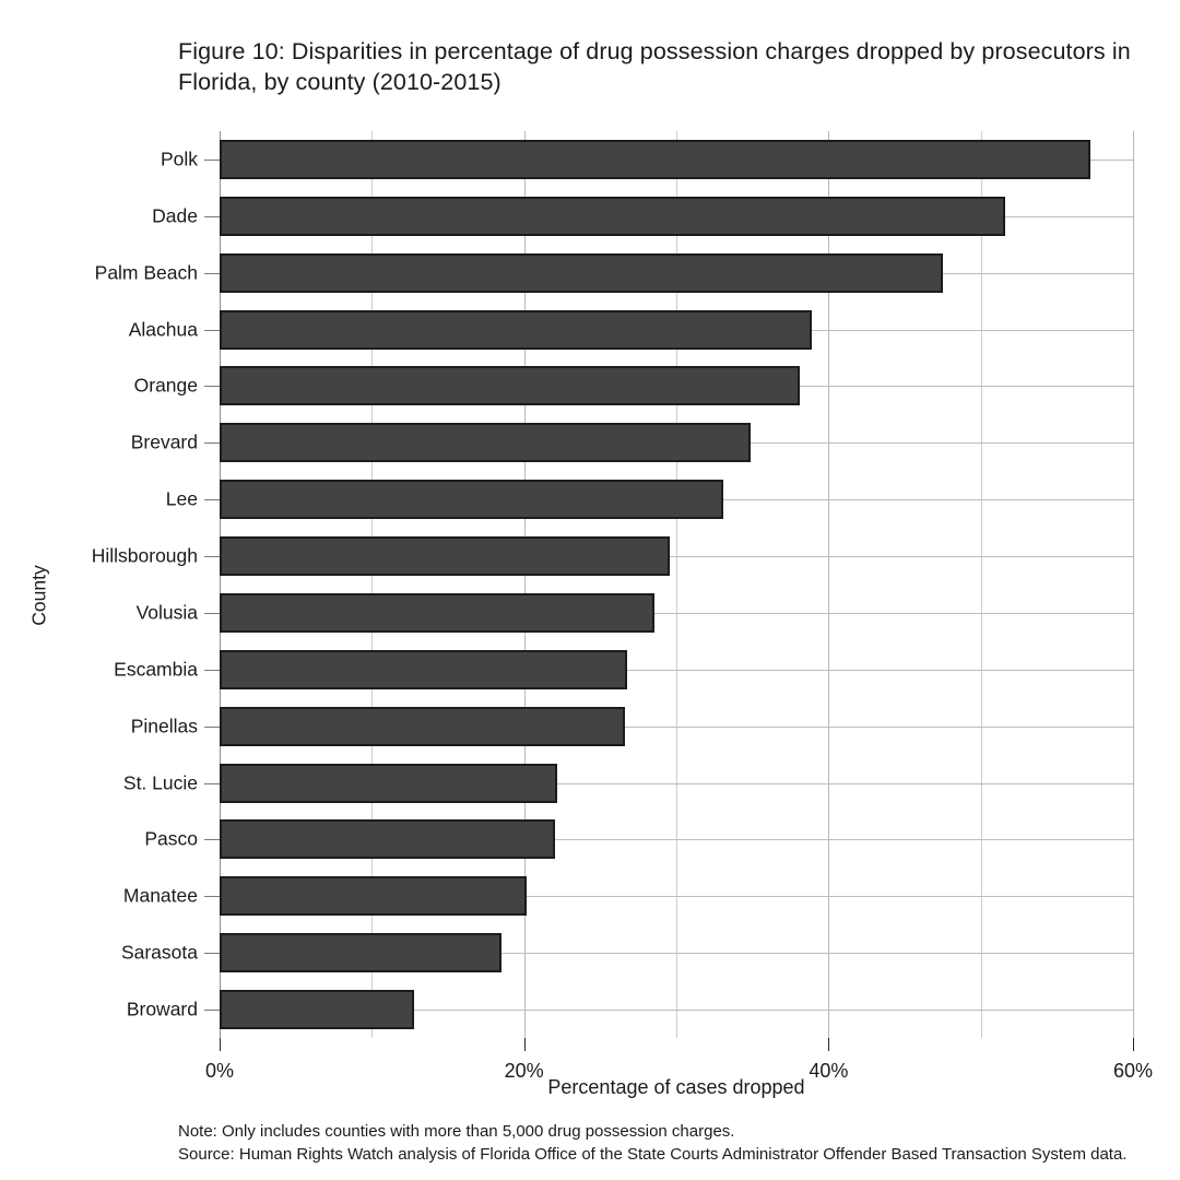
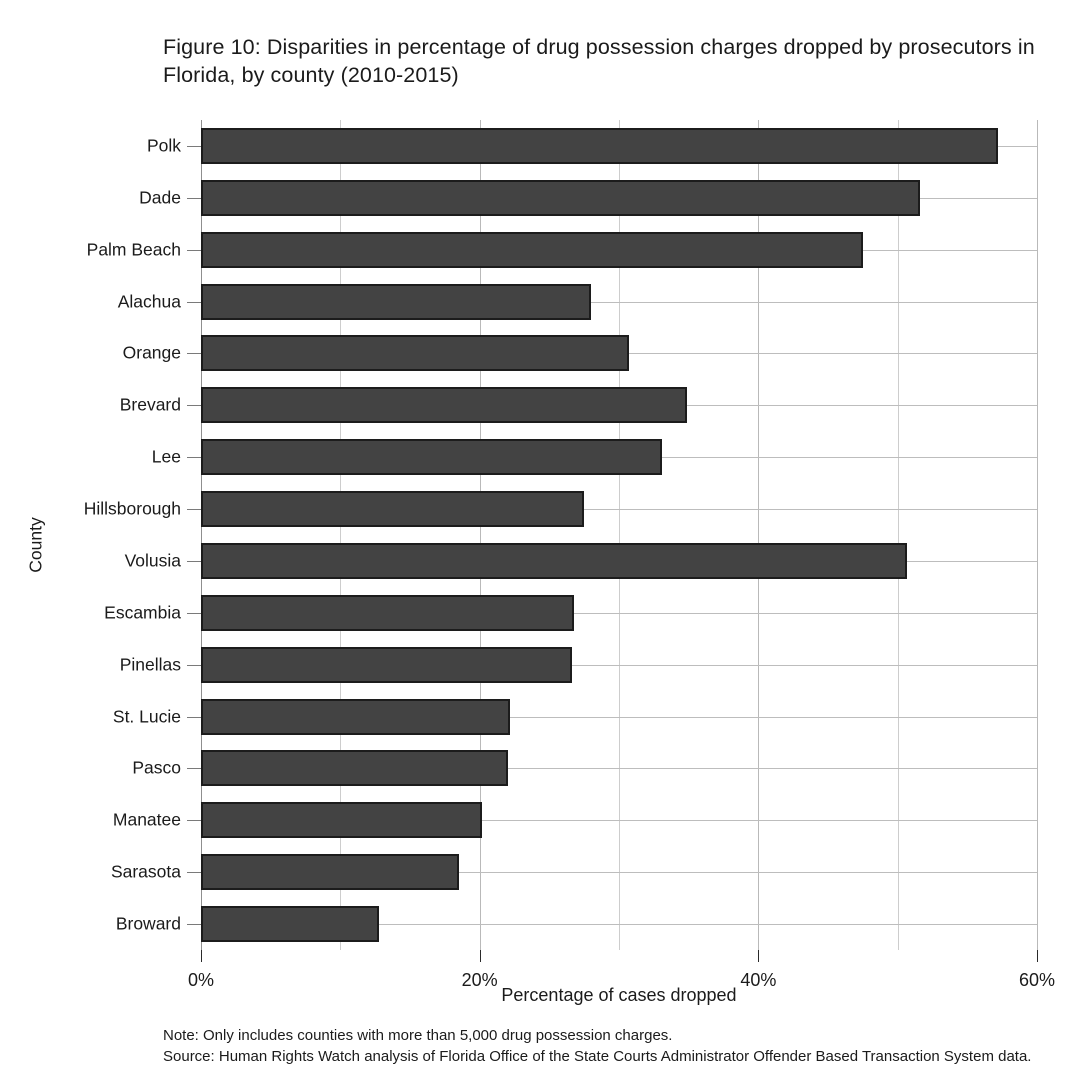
Alachua: 38.9% -> 28.0%
Orange: 38.1% -> 30.7%
Hillsborough: 29.6% -> 27.5%
Volusia: 28.6% -> 50.7%
